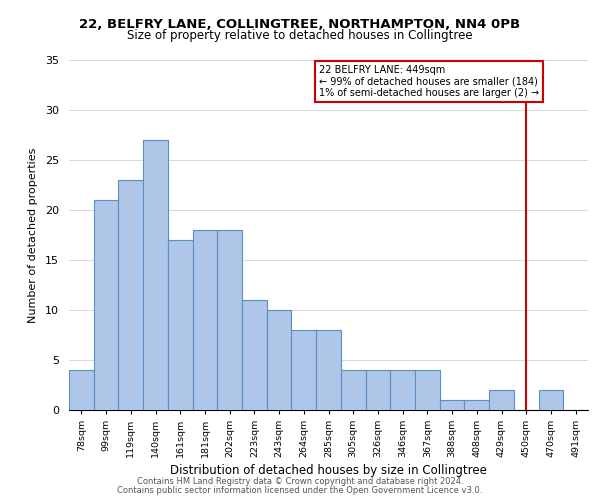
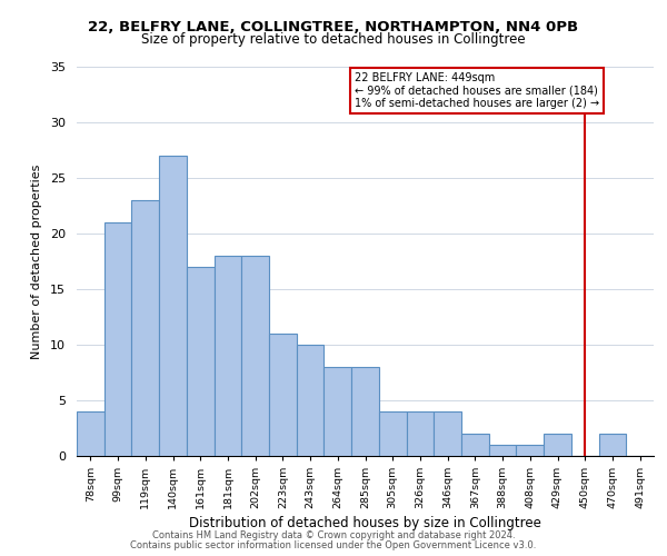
367sqm: 4 -> 2
